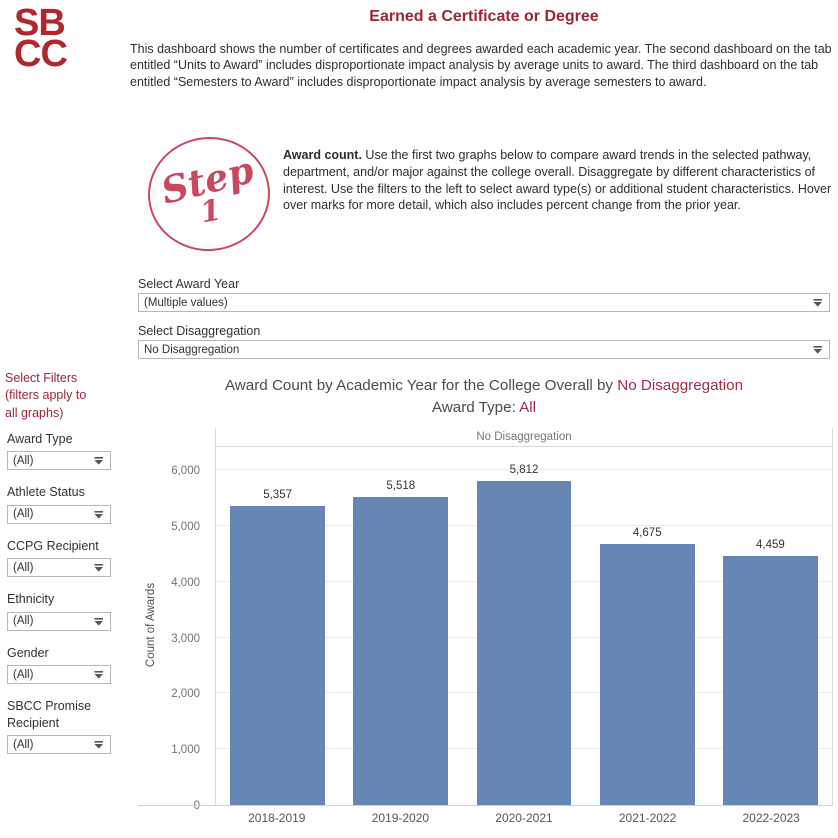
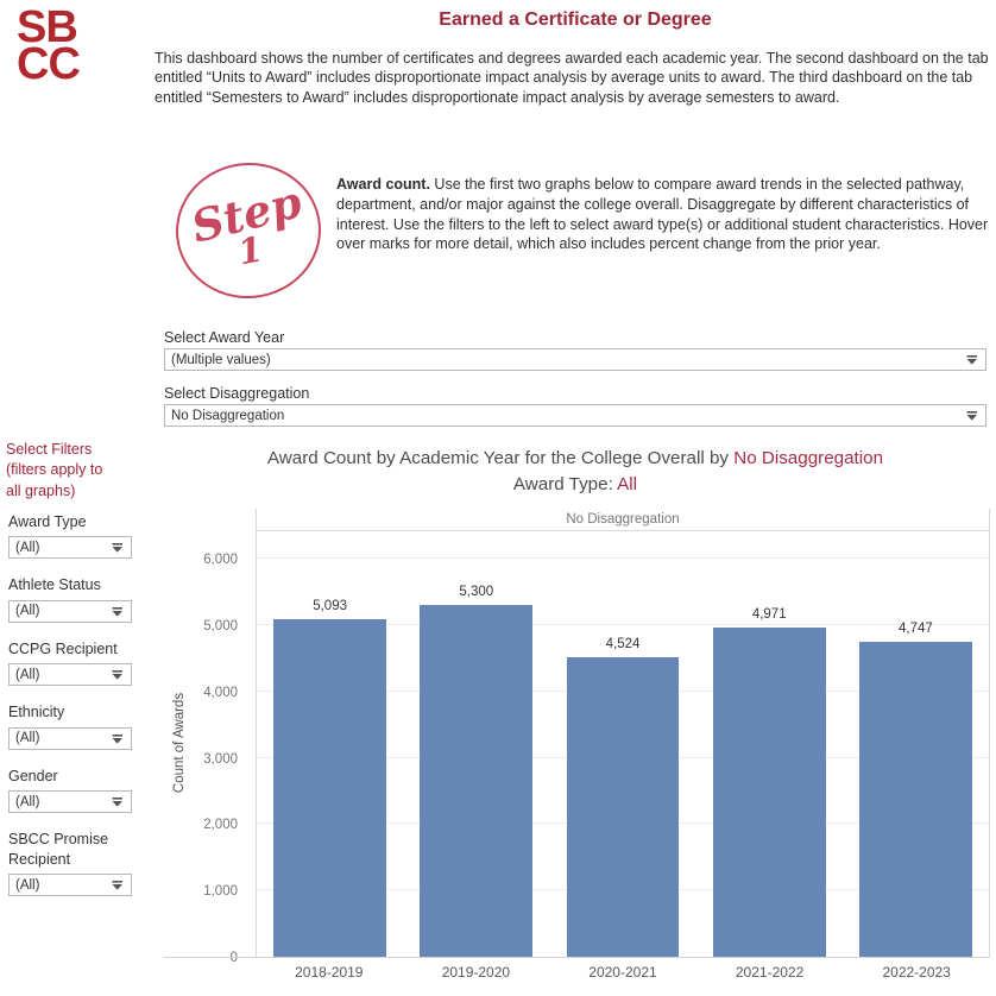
2018-2019: 5,357 -> 5,093
2019-2020: 5,518 -> 5,300
2020-2021: 5,812 -> 4,524
2021-2022: 4,675 -> 4,971
2022-2023: 4,459 -> 4,747
